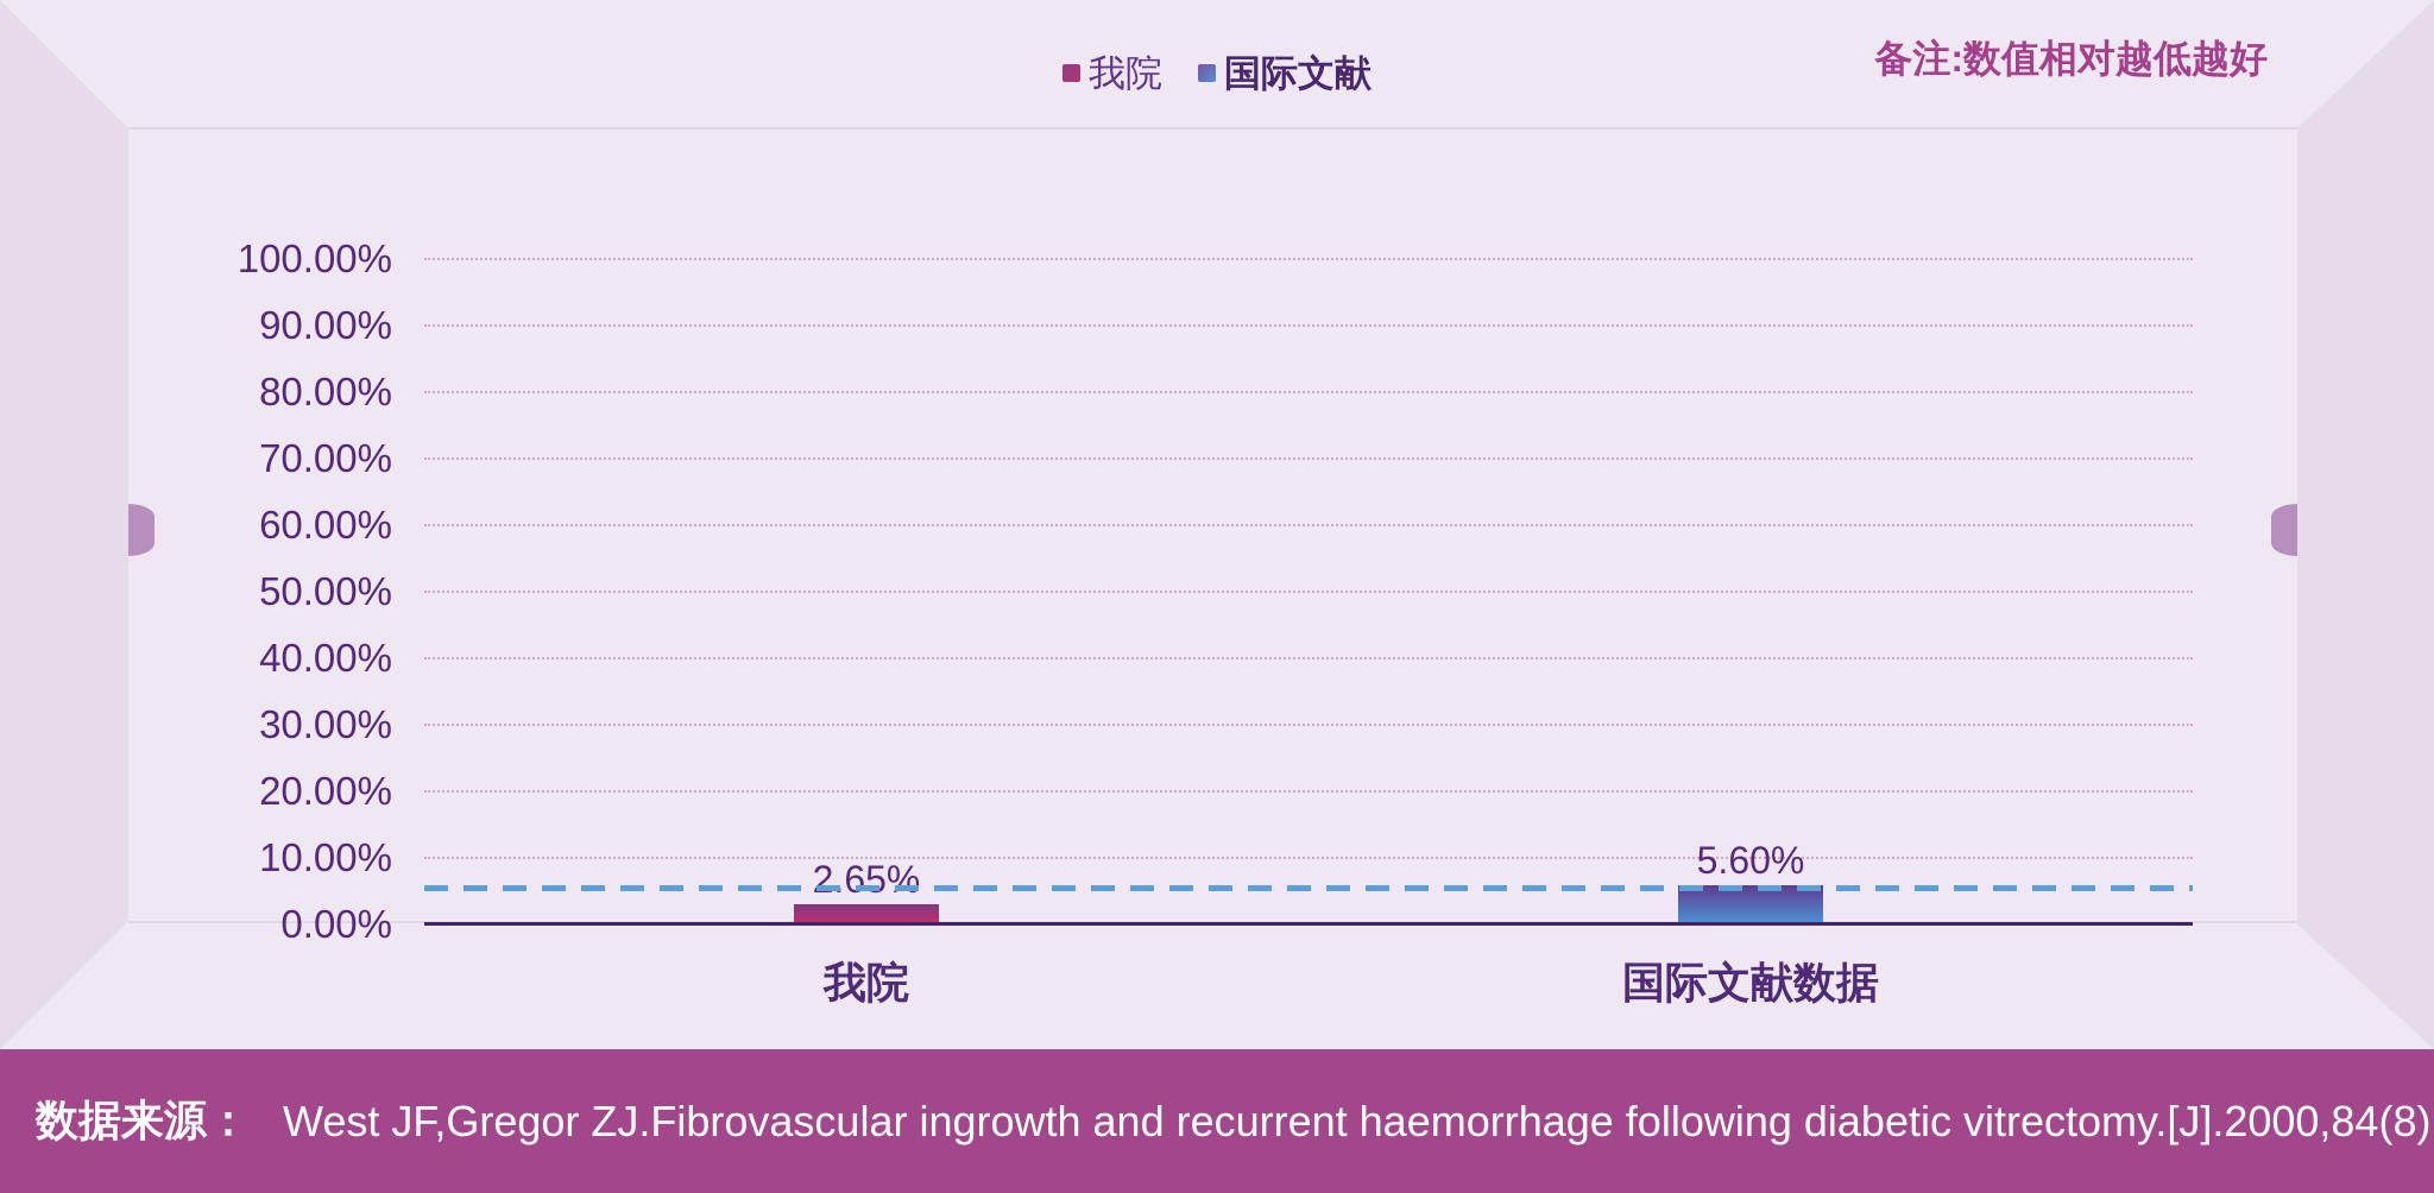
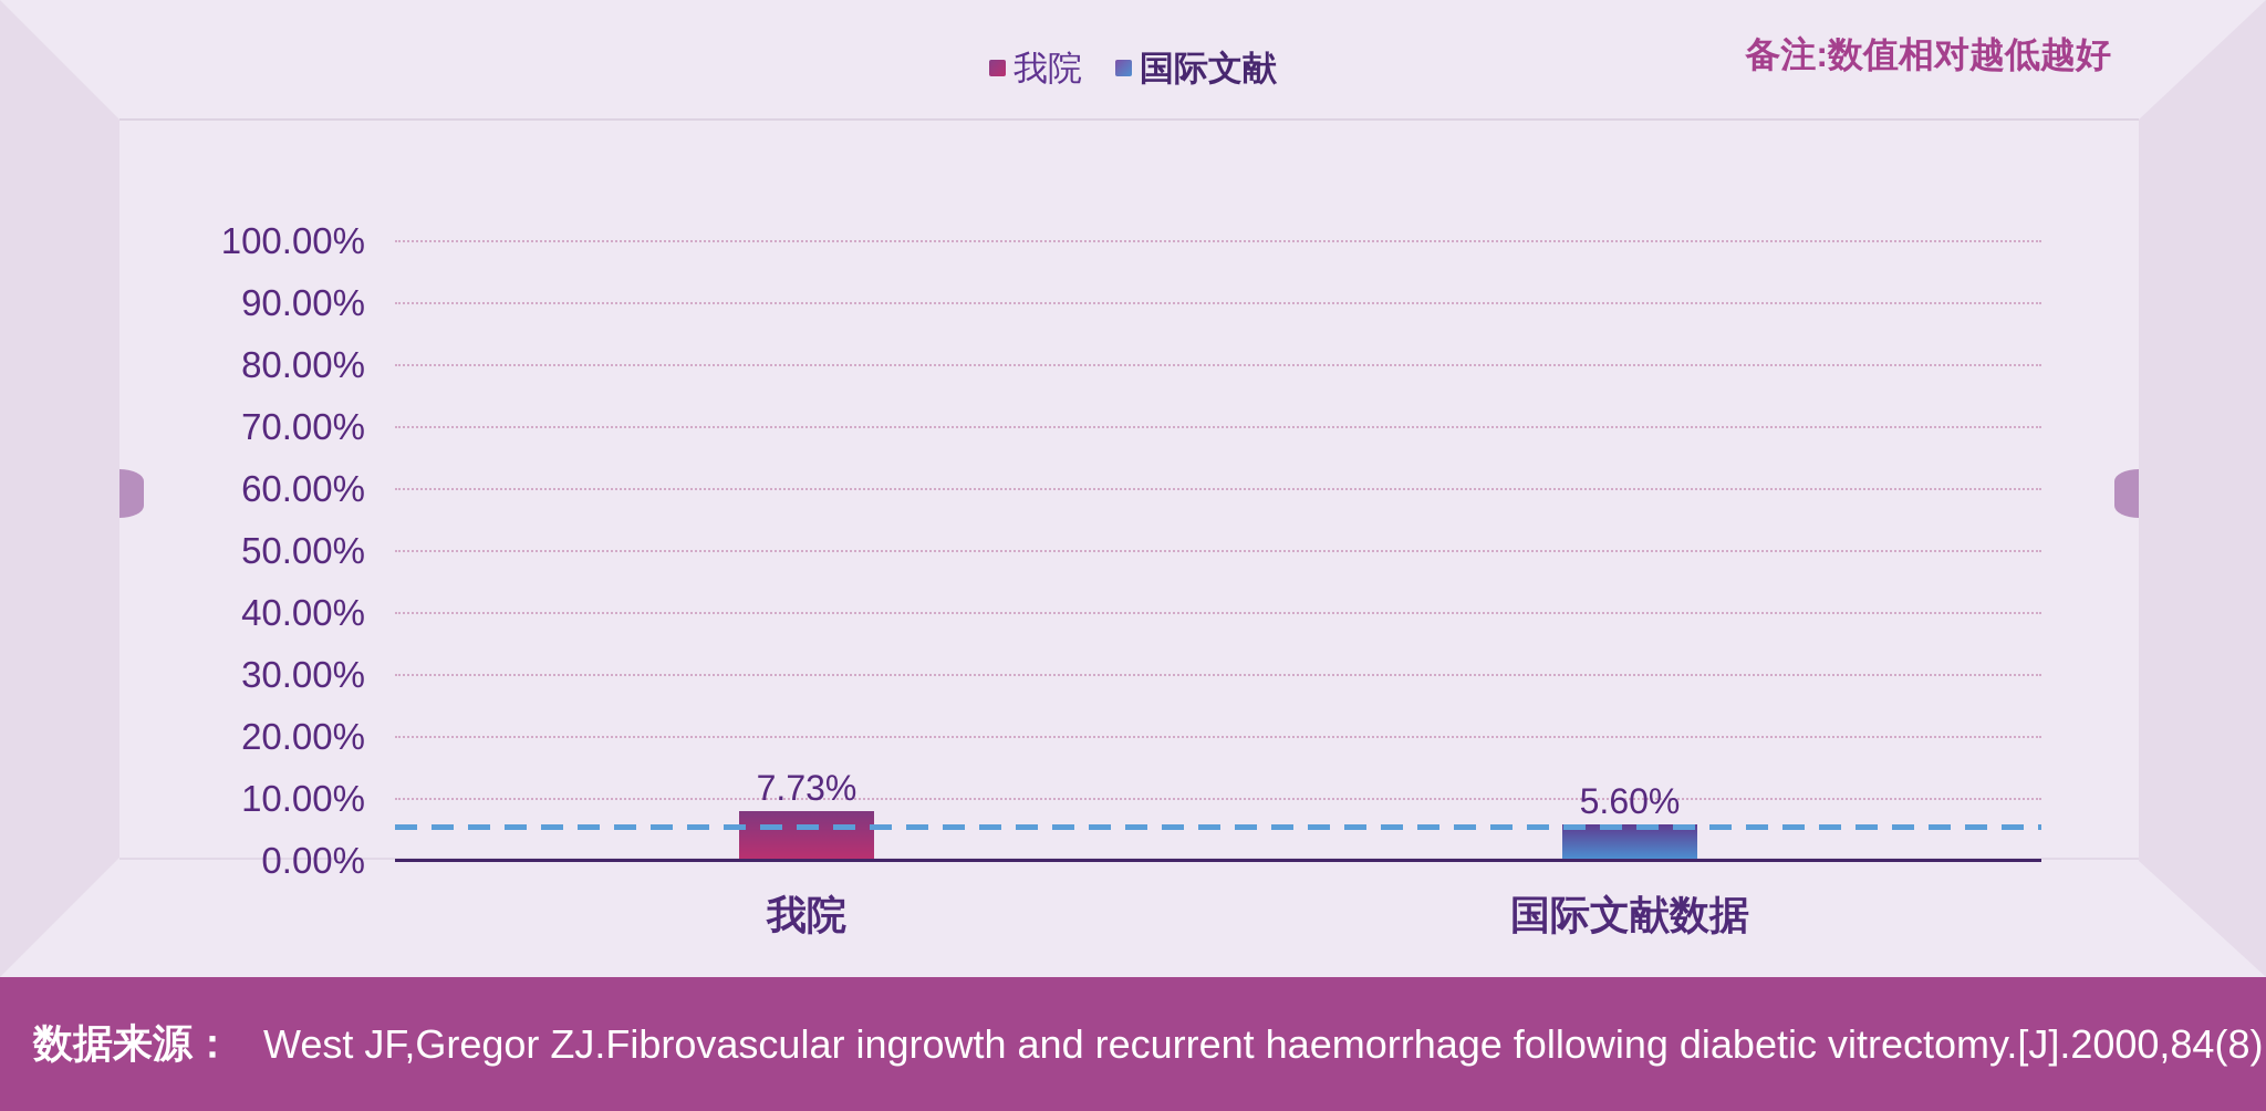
我院: 2.65% -> 7.73%
